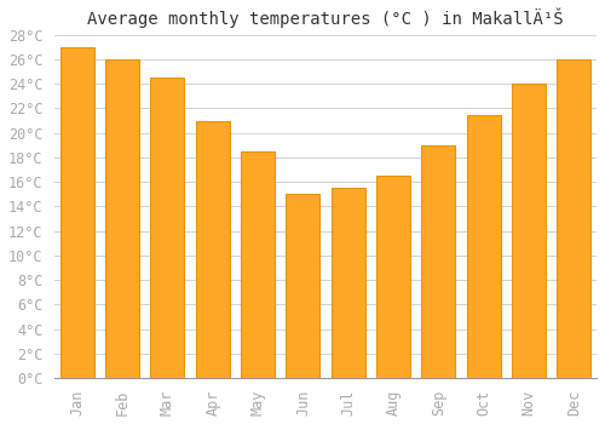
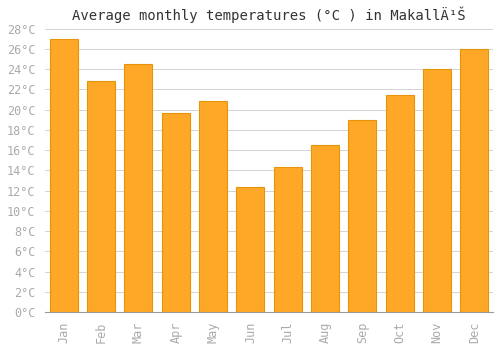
Feb: 26.0°C -> 22.8°C
Apr: 21.0°C -> 19.7°C
May: 18.5°C -> 20.9°C
Jun: 15.0°C -> 12.4°C
Jul: 15.5°C -> 14.3°C
